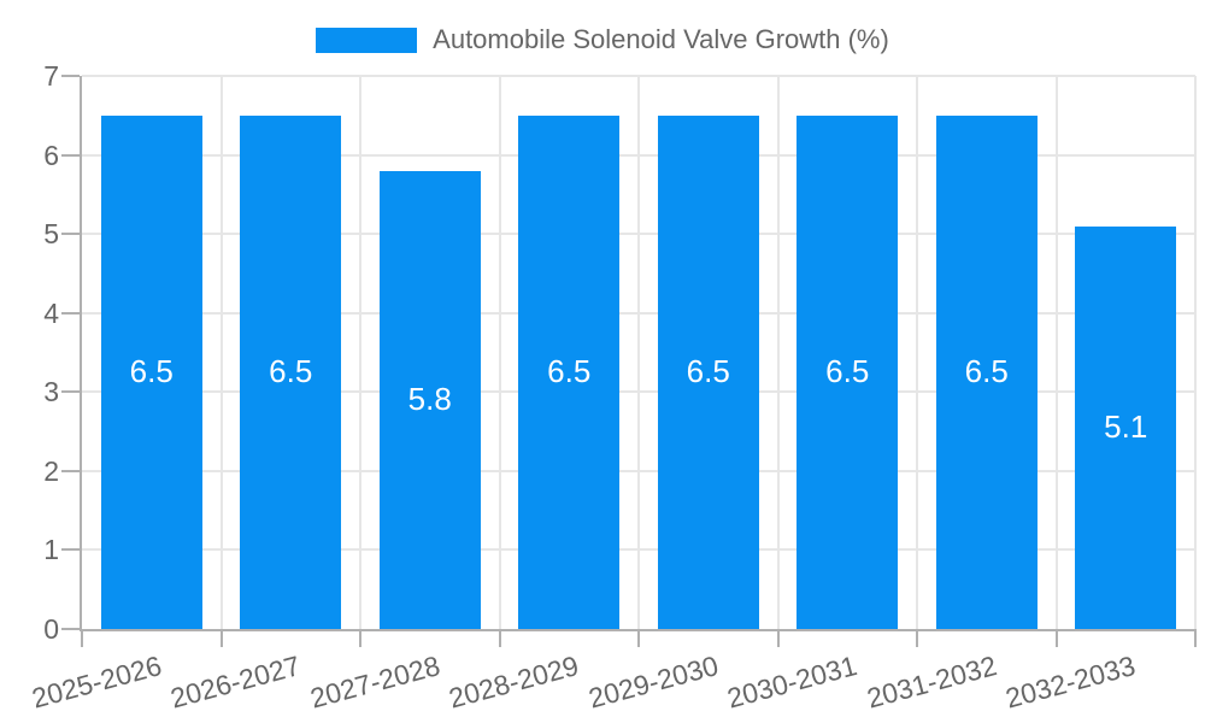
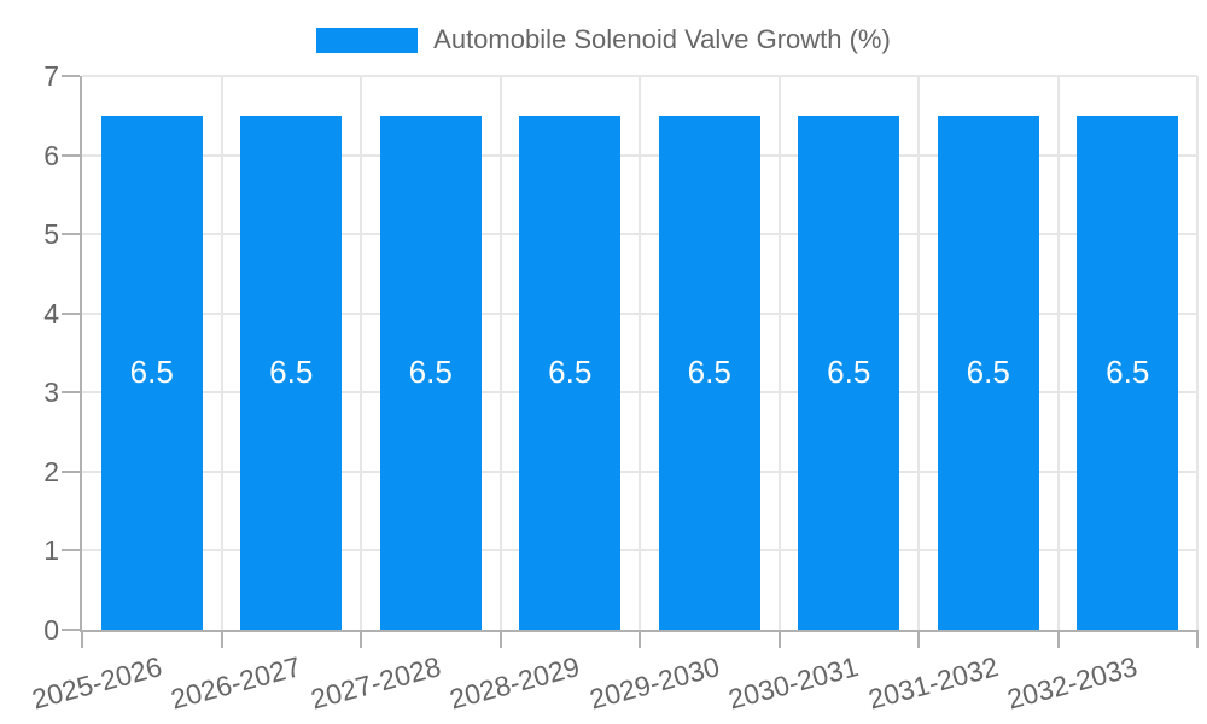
2027-2028: 5.8 -> 6.5
2032-2033: 5.1 -> 6.5
